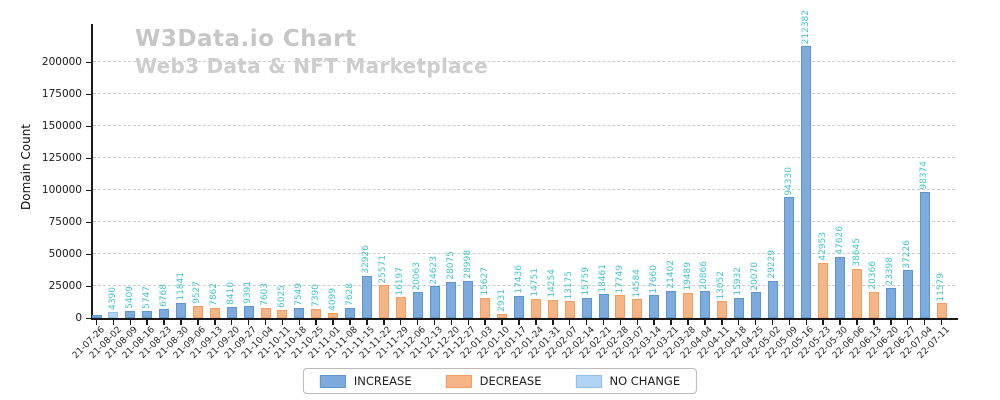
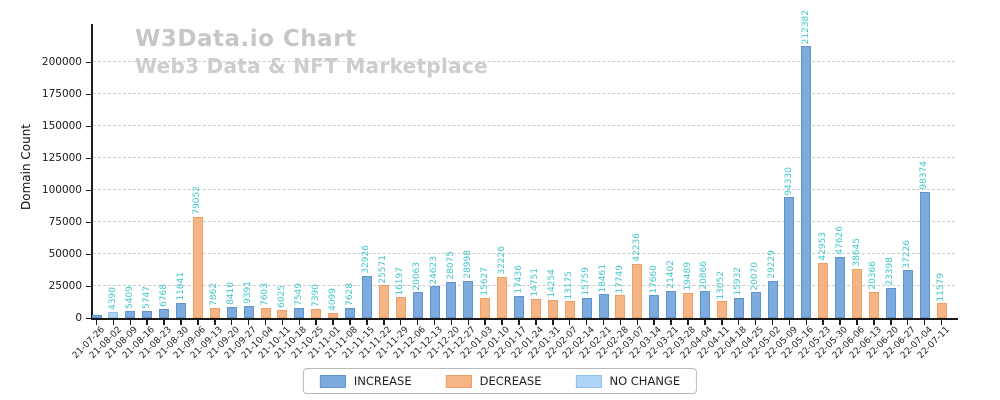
21-09-06: 9527 -> 79052
22-01-10: 2931 -> 32226
22-03-07: 14584 -> 42236
